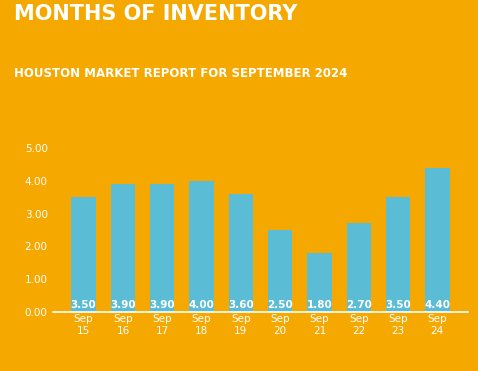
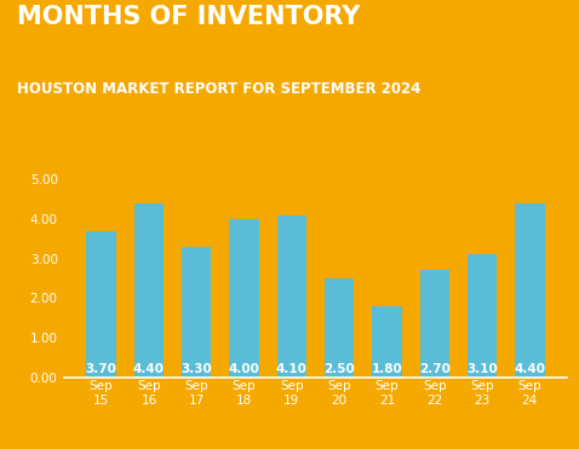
Sep 15: 3.50 -> 3.70
Sep 16: 3.90 -> 4.40
Sep 17: 3.90 -> 3.30
Sep 19: 3.60 -> 4.10
Sep 23: 3.50 -> 3.10
